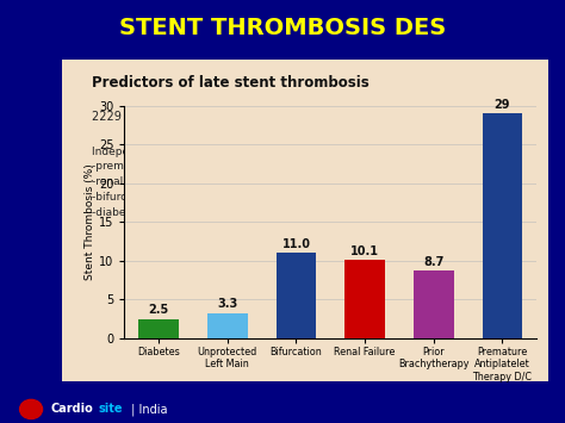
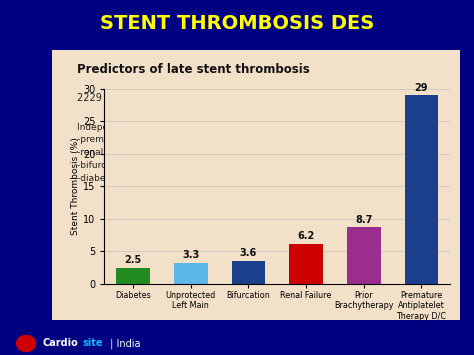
Bifurcation: 11.0 -> 3.6
Renal Failure: 10.1 -> 6.2
